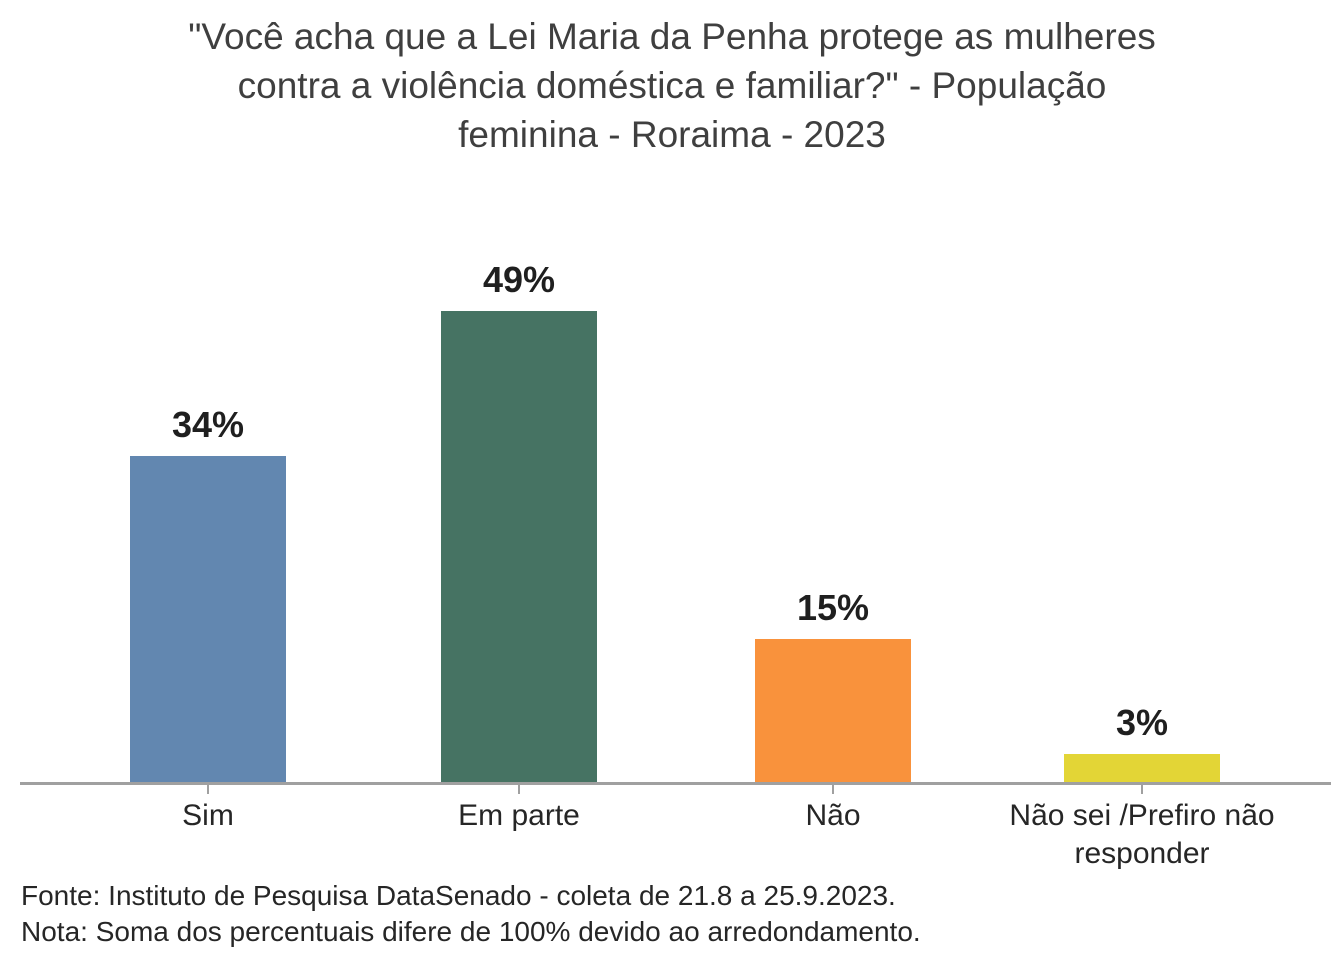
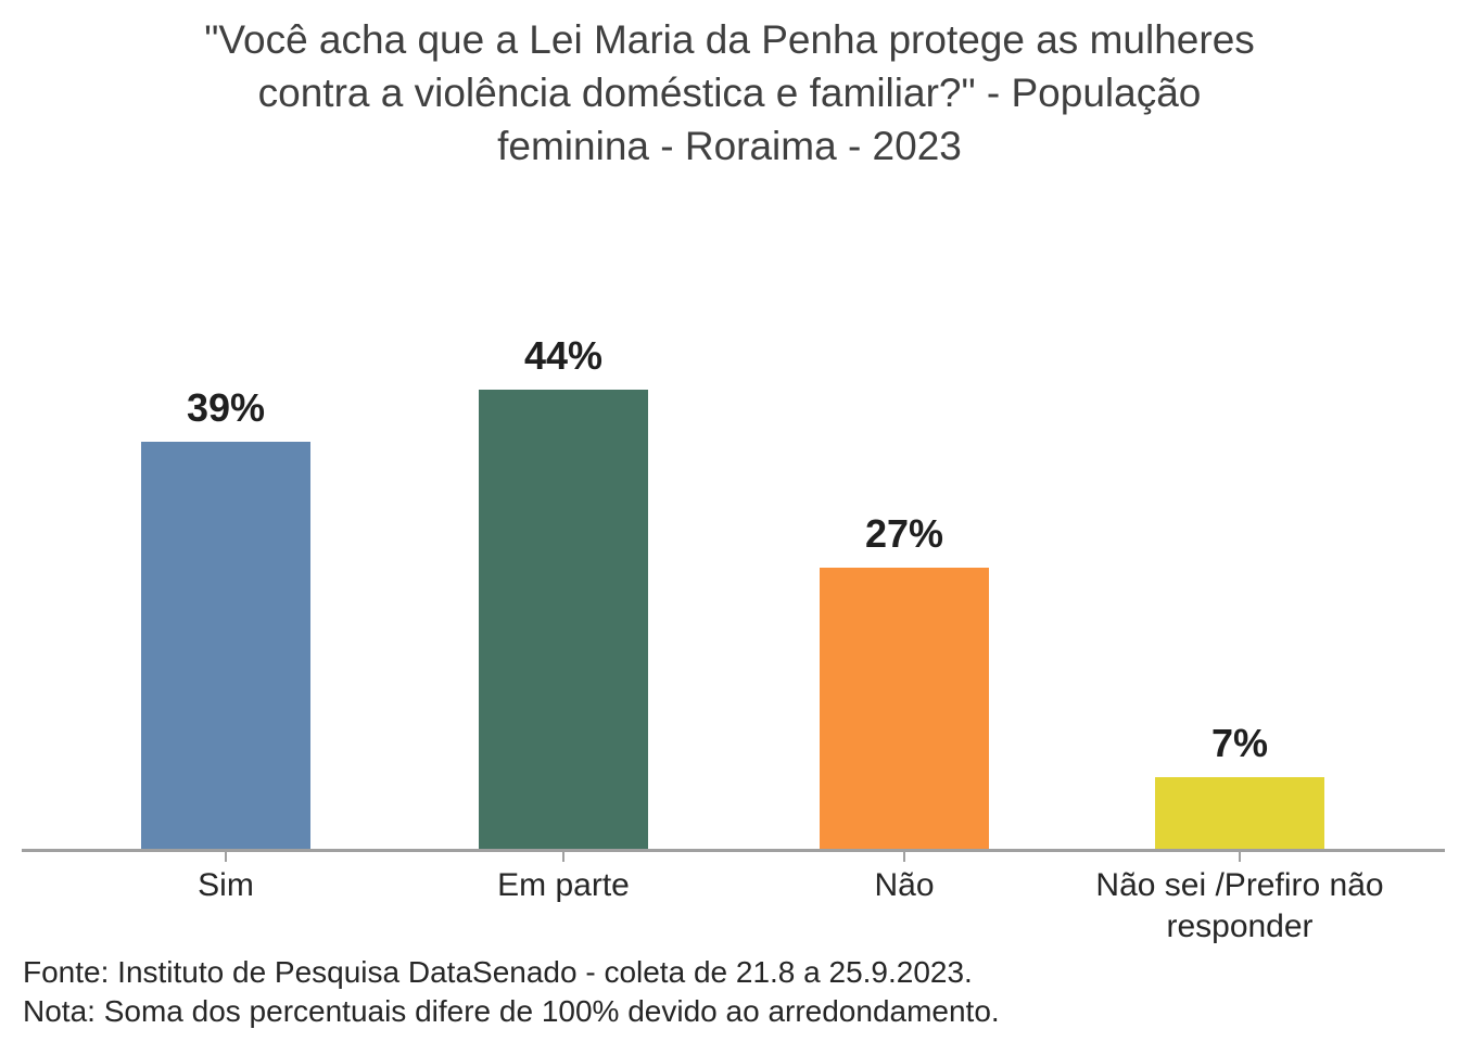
Sim: 34% -> 39%
Em parte: 49% -> 44%
Não: 15% -> 27%
Não sei /Prefiro não responder: 3% -> 7%
